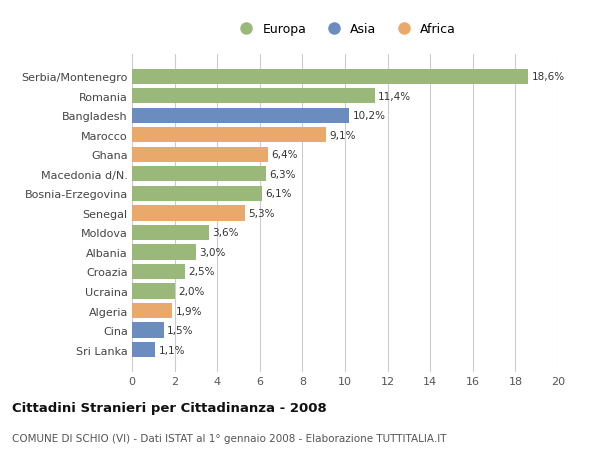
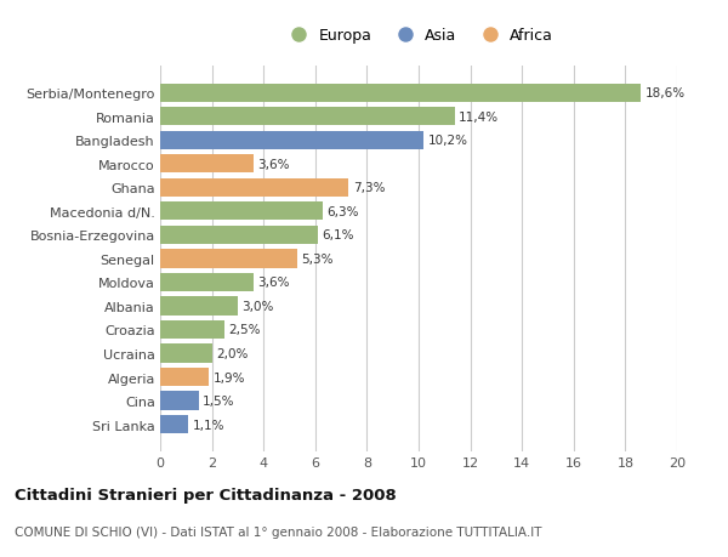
Marocco: 9,1% -> 3,6%
Ghana: 6,4% -> 7,3%
